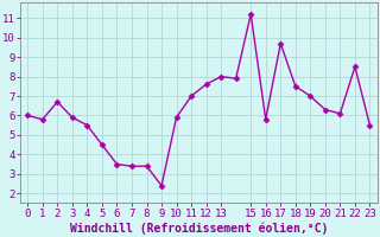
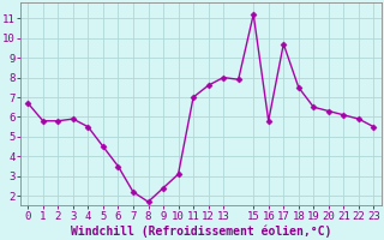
0: 6.0 -> 6.7
2: 6.7 -> 5.8
7: 3.4 -> 2.2
8: 3.4 -> 1.7
10: 5.9 -> 3.1
19: 7.0 -> 6.5
22: 8.5 -> 5.9
